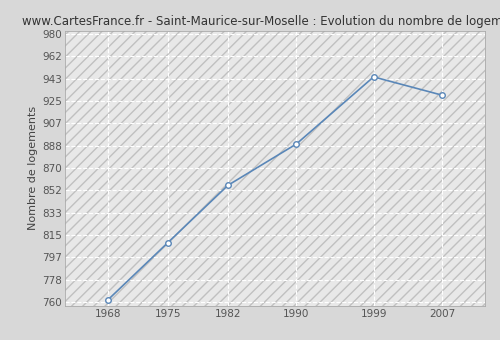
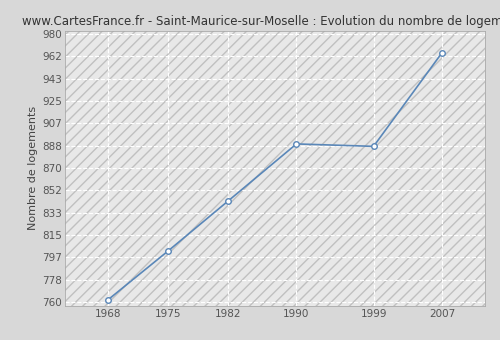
1975: 809 -> 802
1982: 856 -> 843
1999: 945 -> 888
2007: 930 -> 965
